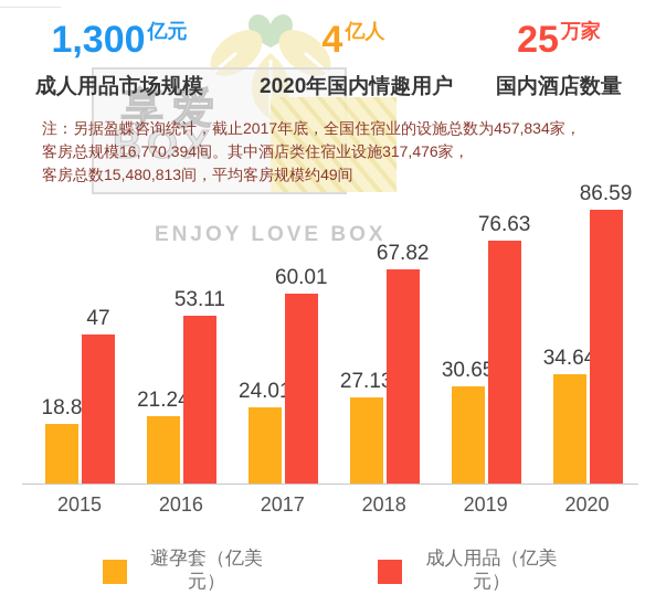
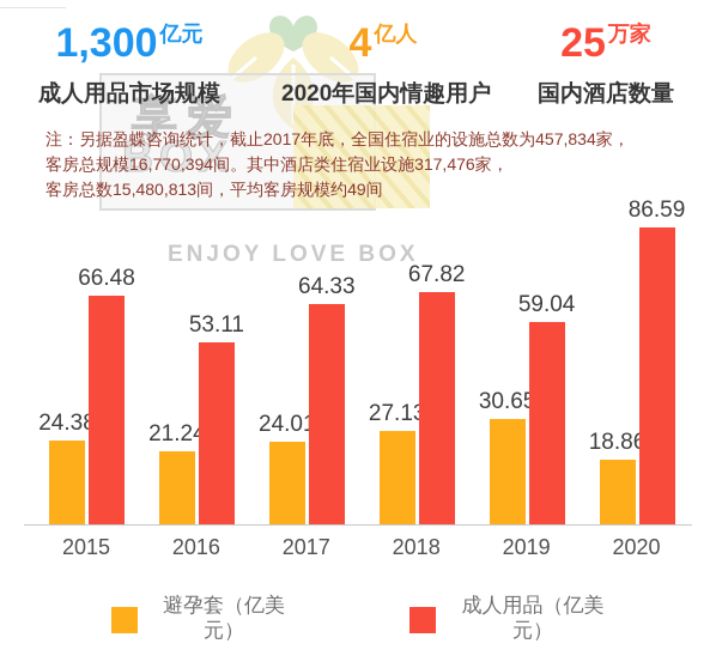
避孕套（亿美元）/2015: 18.8 -> 24.38
成人用品（亿美元）/2015: 47 -> 66.48
成人用品（亿美元）/2017: 60.01 -> 64.33
成人用品（亿美元）/2019: 76.63 -> 59.04
避孕套（亿美元）/2020: 34.64 -> 18.86
